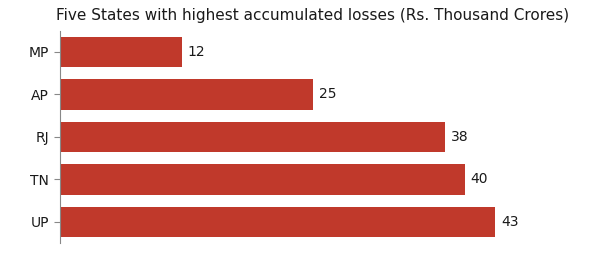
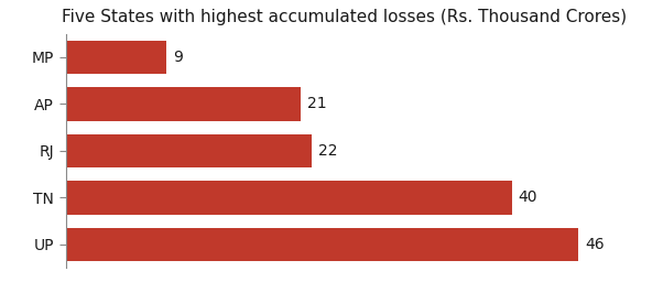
MP: 12 -> 9
AP: 25 -> 21
RJ: 38 -> 22
UP: 43 -> 46
